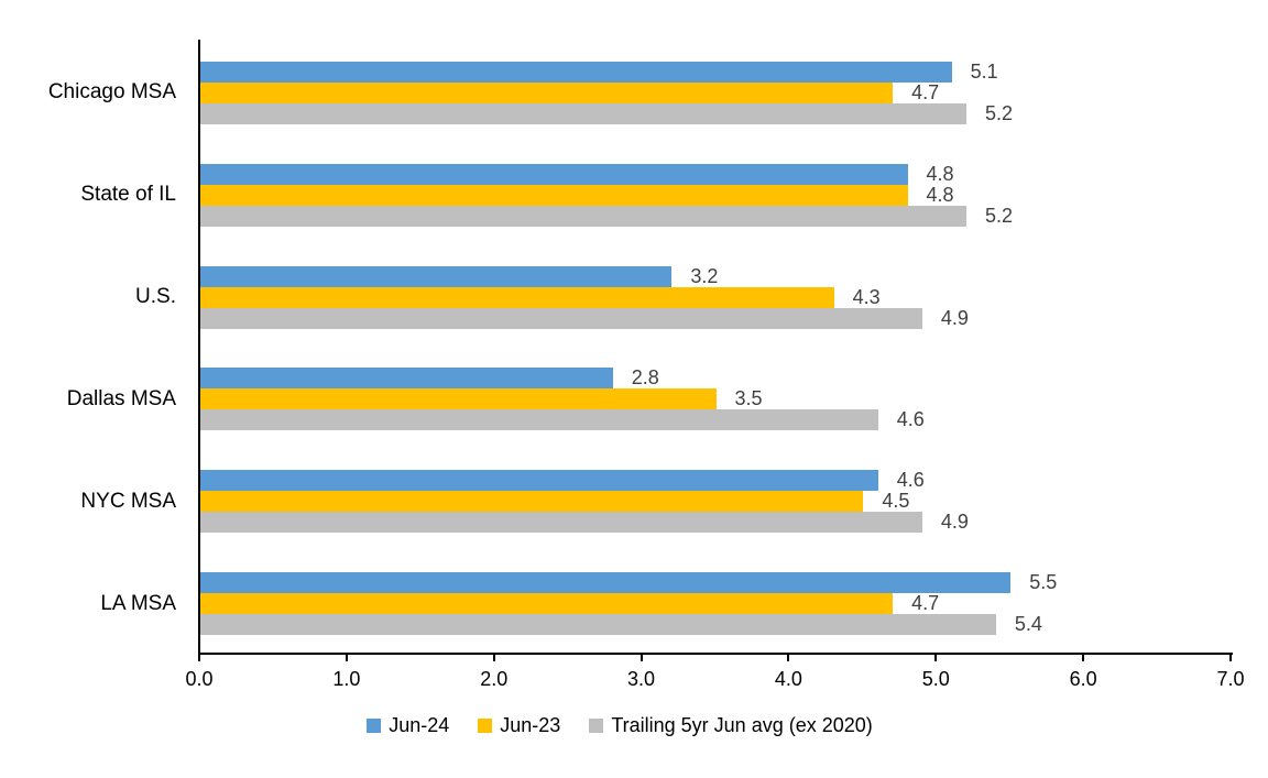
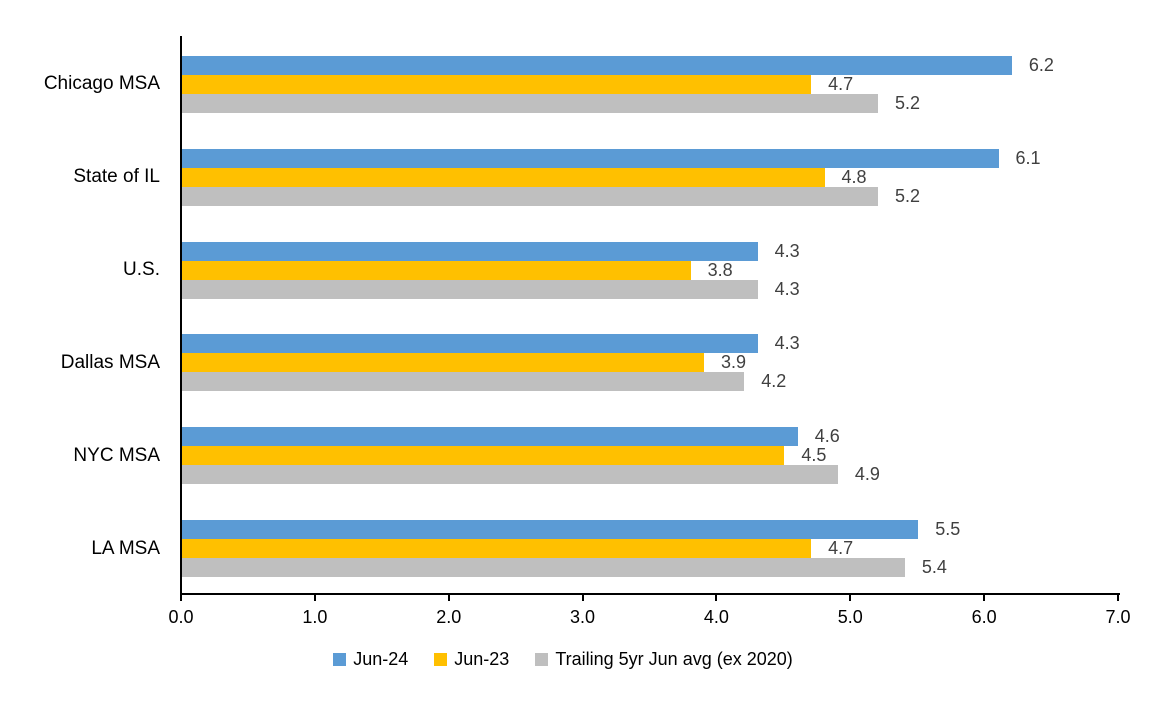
Jun-24/Chicago MSA: 5.1 -> 6.2
Jun-24/State of IL: 4.8 -> 6.1
Jun-24/U.S.: 3.2 -> 4.3
Jun-23/U.S.: 4.3 -> 3.8
Trailing 5yr Jun avg (ex 2020)/U.S.: 4.9 -> 4.3
Jun-24/Dallas MSA: 2.8 -> 4.3
Jun-23/Dallas MSA: 3.5 -> 3.9
Trailing 5yr Jun avg (ex 2020)/Dallas MSA: 4.6 -> 4.2
